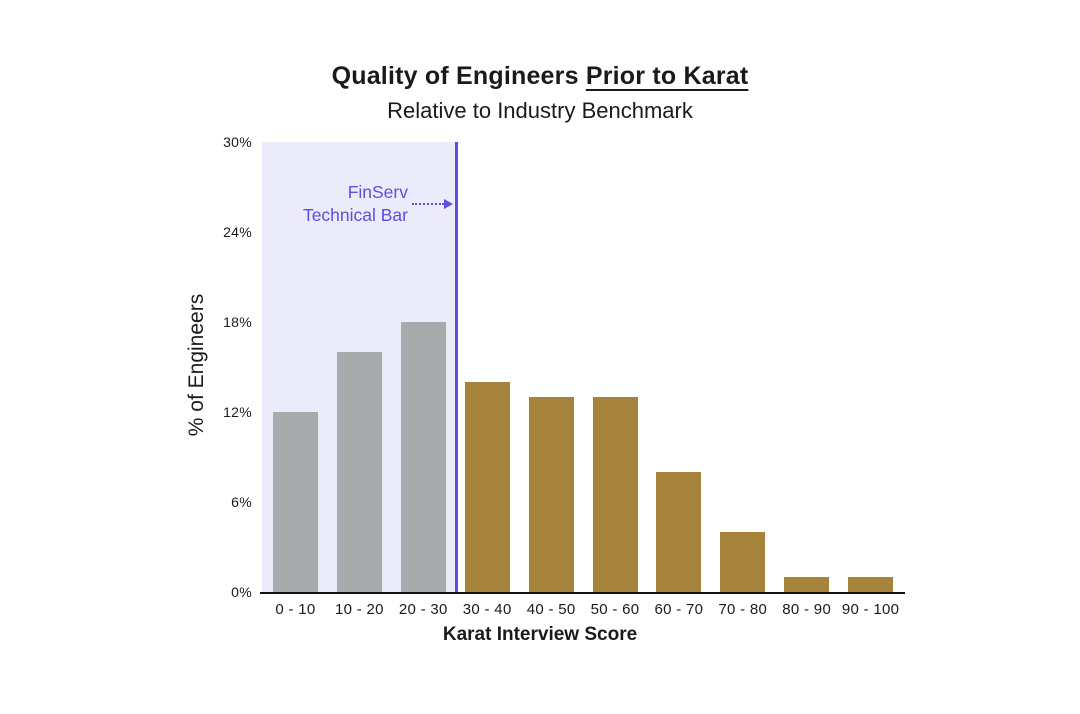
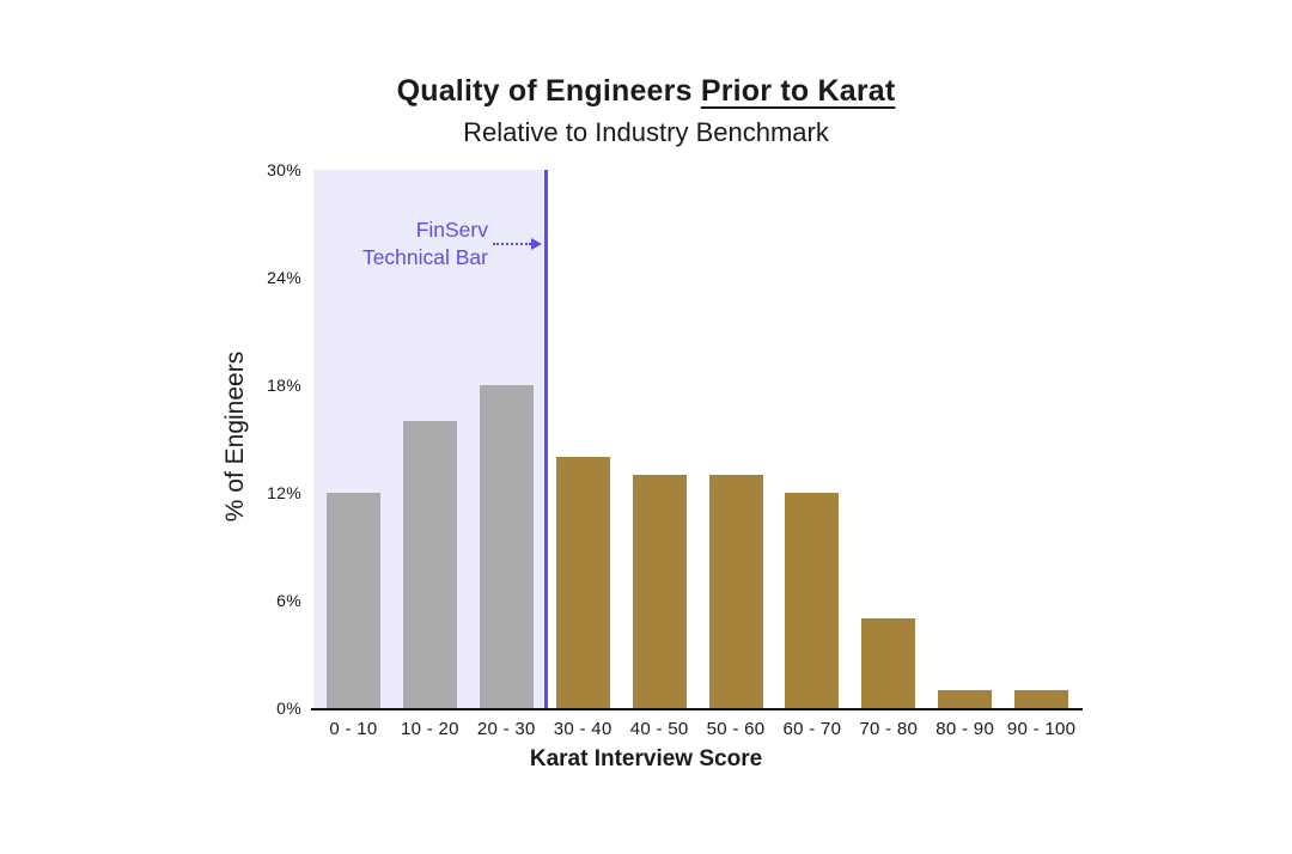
60 - 70: 8% -> 12%
70 - 80: 4% -> 5%
